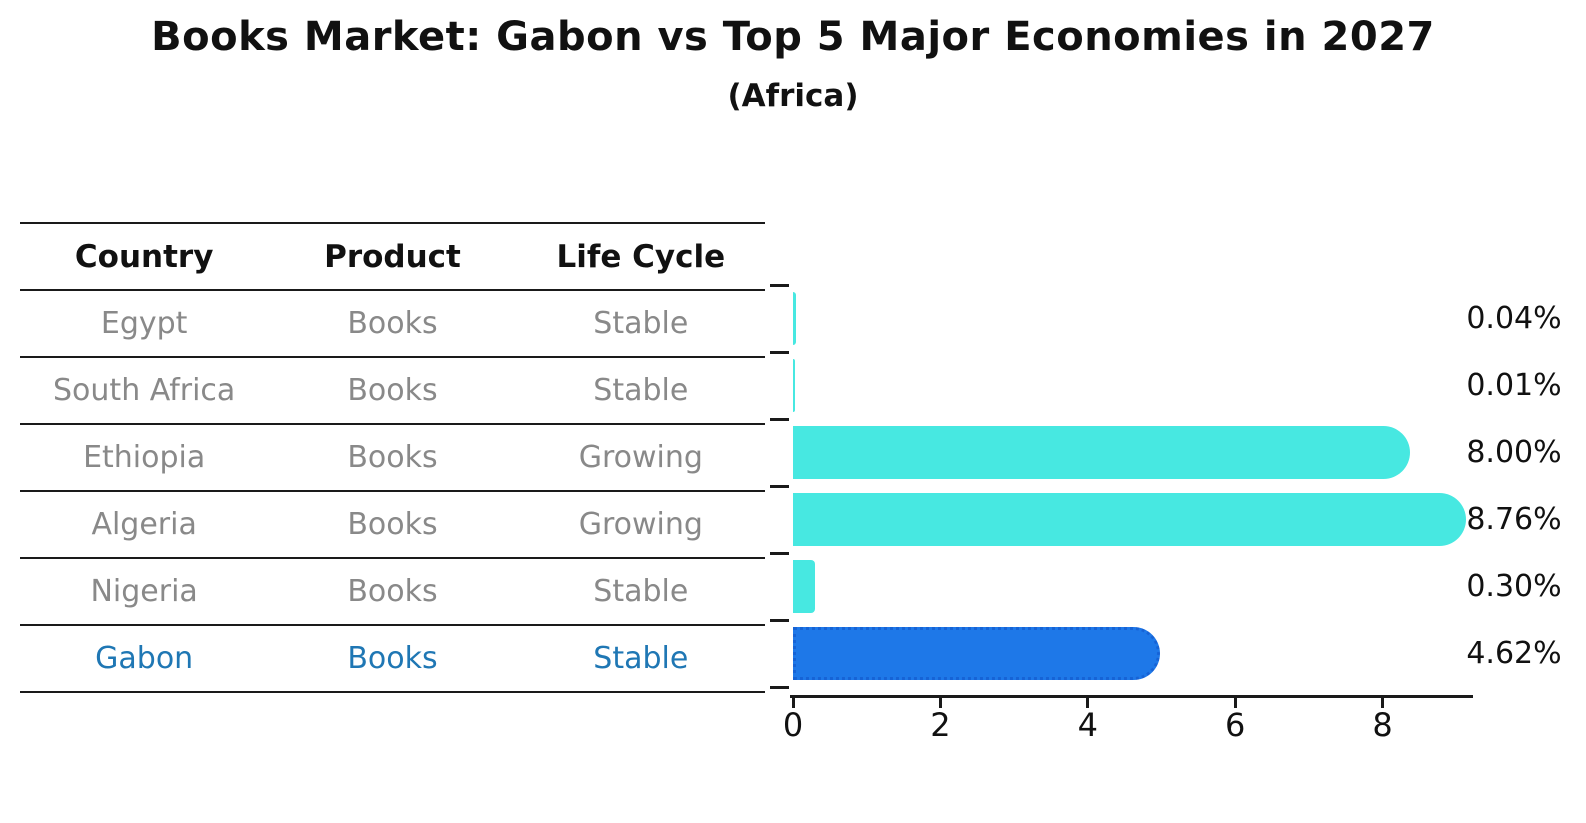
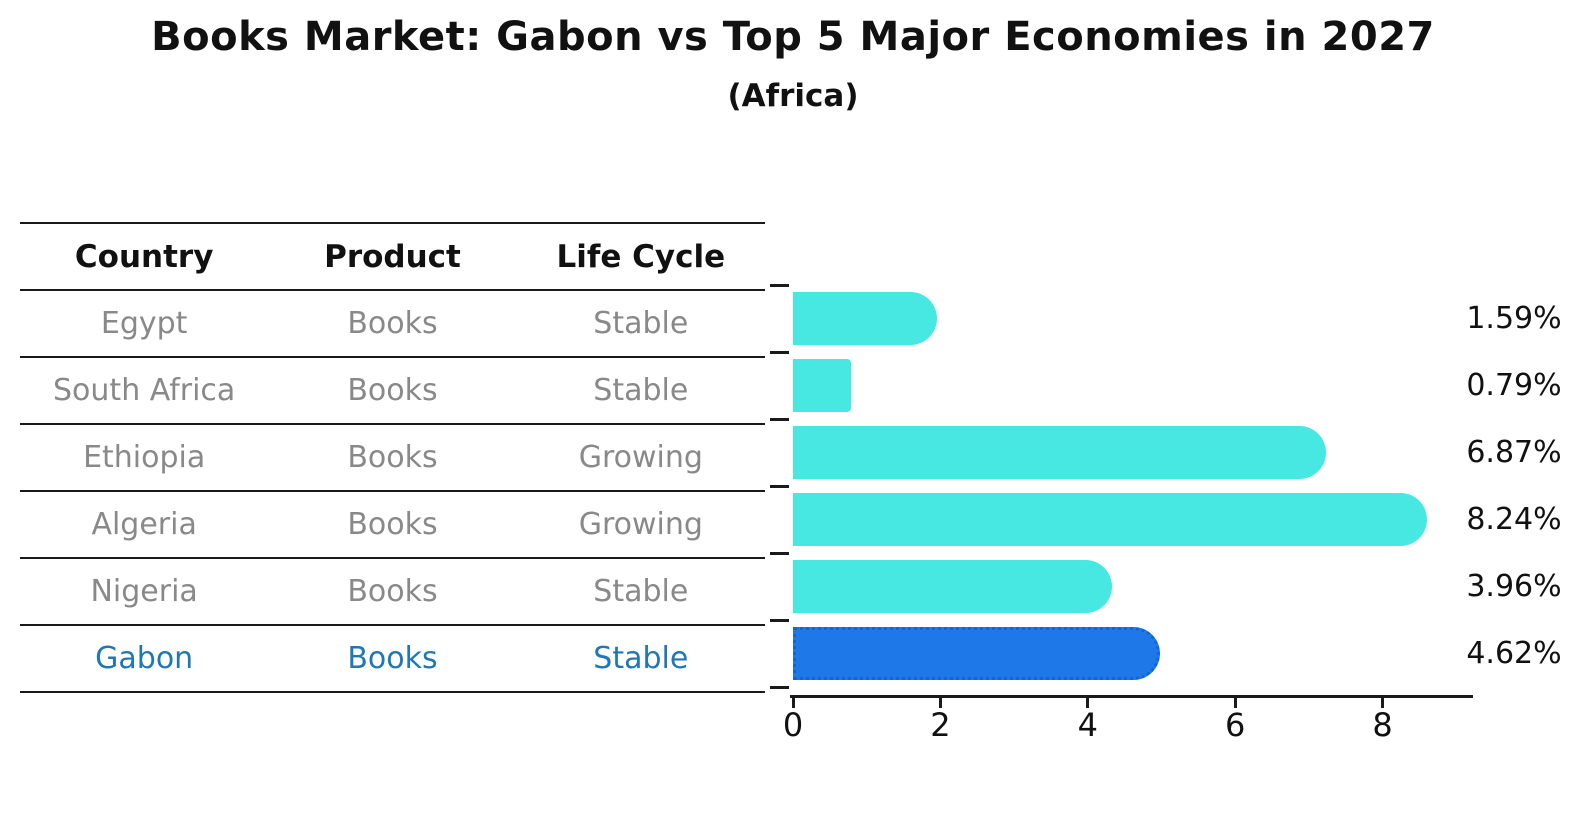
Egypt: 0.04% -> 1.59%
South Africa: 0.01% -> 0.79%
Ethiopia: 8.00% -> 6.87%
Algeria: 8.76% -> 8.24%
Nigeria: 0.30% -> 3.96%
